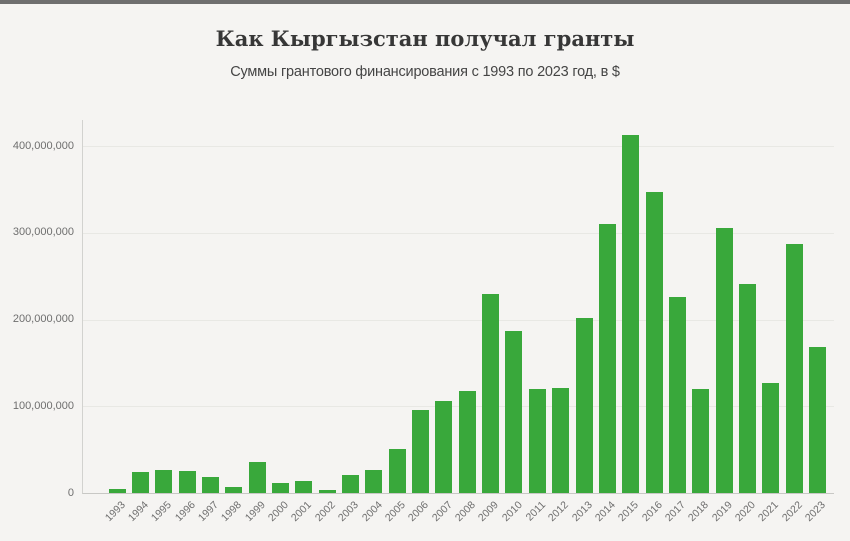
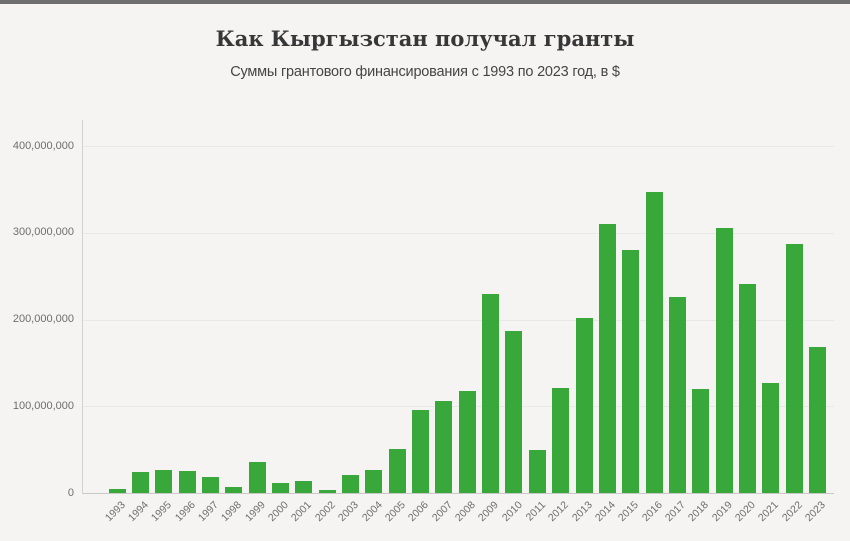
2011: 120000000 -> 50000000
2015: 410000000 -> 280000000
